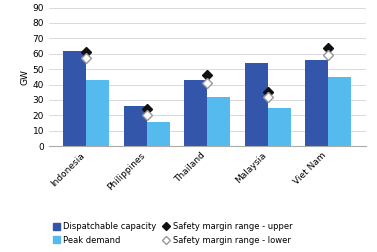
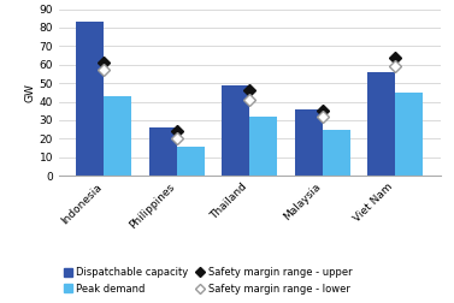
Dispatchable capacity/Indonesia: 62 -> 83
Dispatchable capacity/Thailand: 43 -> 49
Dispatchable capacity/Malaysia: 54 -> 36
